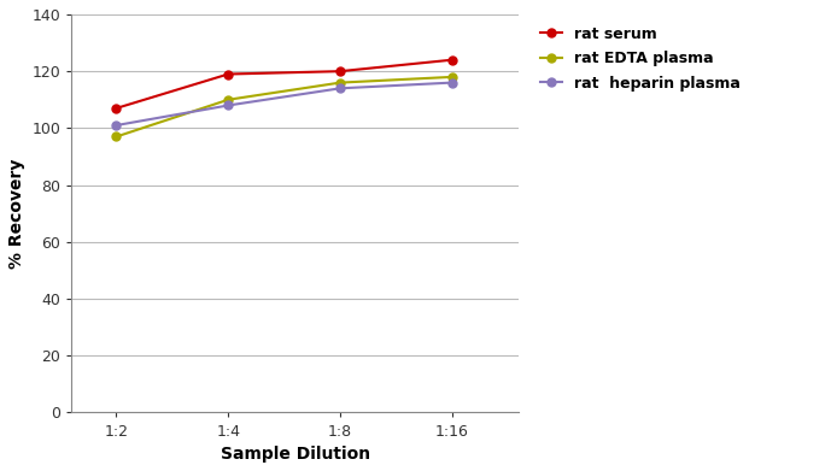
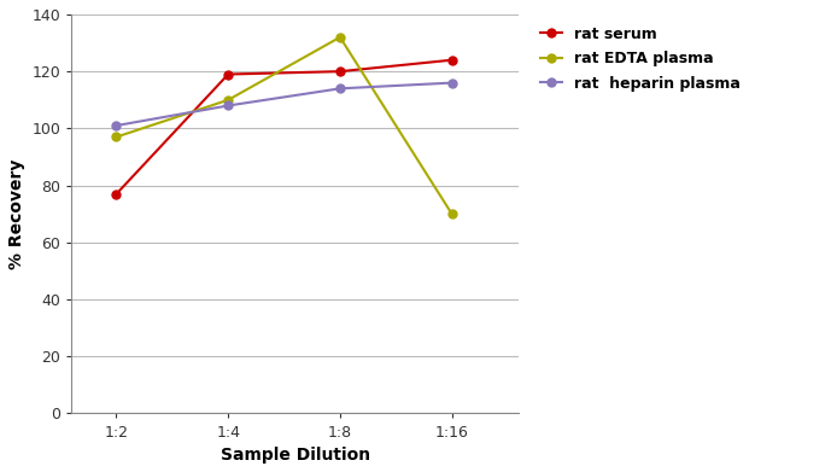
rat serum/1:2: 107 -> 77
rat EDTA plasma/1:8: 116 -> 132
rat EDTA plasma/1:16: 118 -> 70
